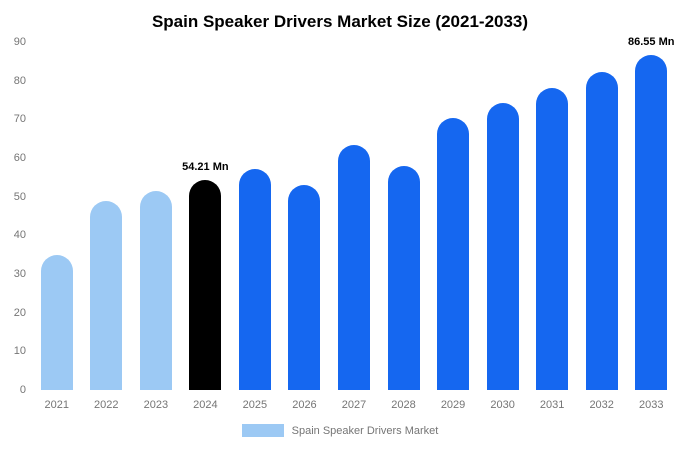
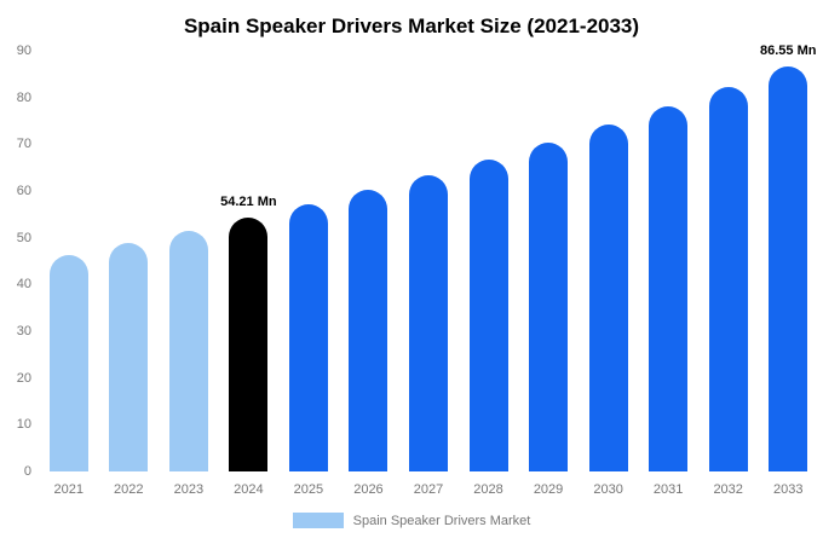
2021: 35 -> 46
2026: 53 -> 60
2028: 58 -> 67
